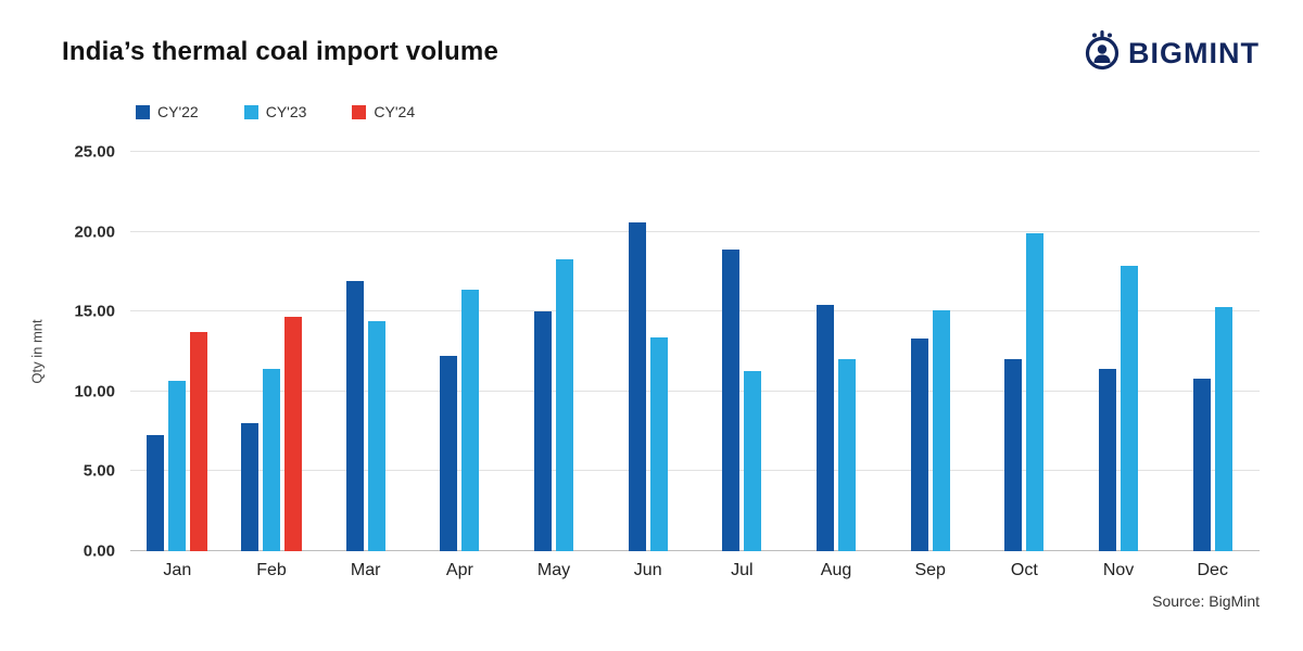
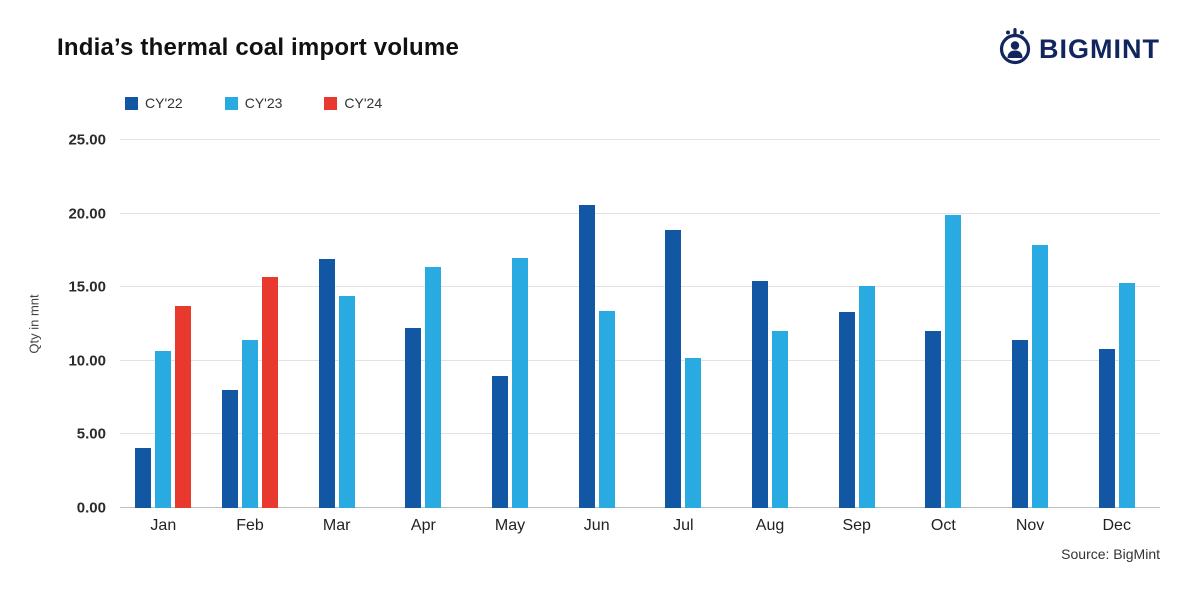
CY'22/Jan: 7.3 -> 4.1
CY'24/Feb: 14.7 -> 15.7
CY'22/May: 15.0 -> 9.0
CY'23/May: 18.3 -> 17.0
CY'23/Jul: 11.3 -> 10.2
